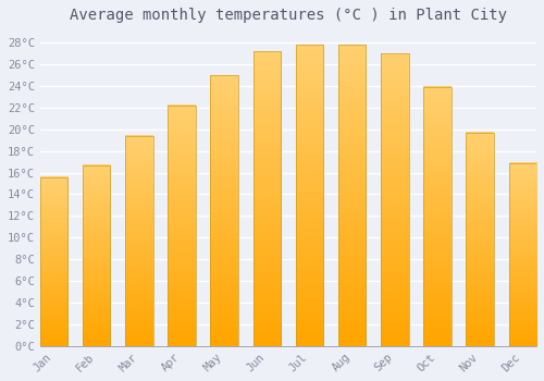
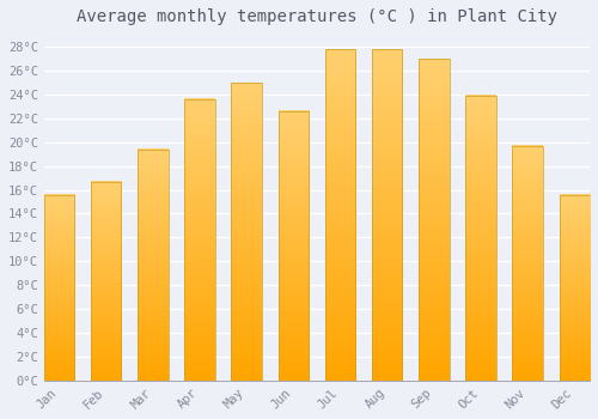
Apr: 22.2°C -> 23.6°C
Jun: 27.2°C -> 22.6°C
Dec: 16.9°C -> 15.6°C
